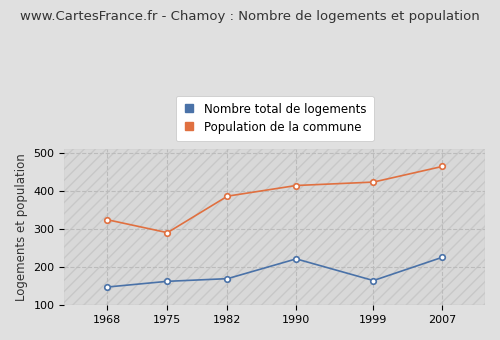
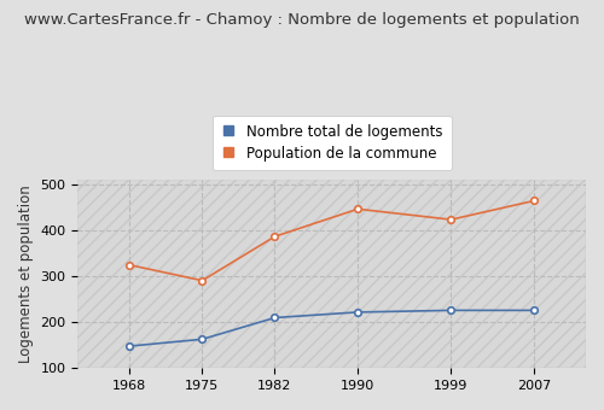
Nombre total de logements/1982: 170 -> 210
Population de la commune/1990: 415 -> 447
Nombre total de logements/1999: 165 -> 226
